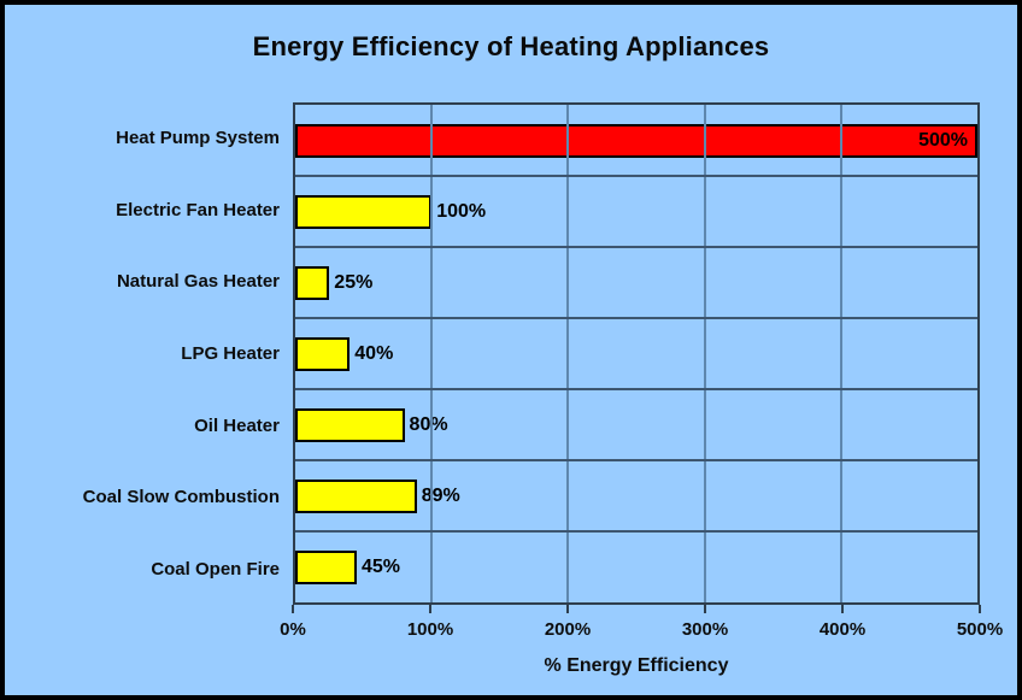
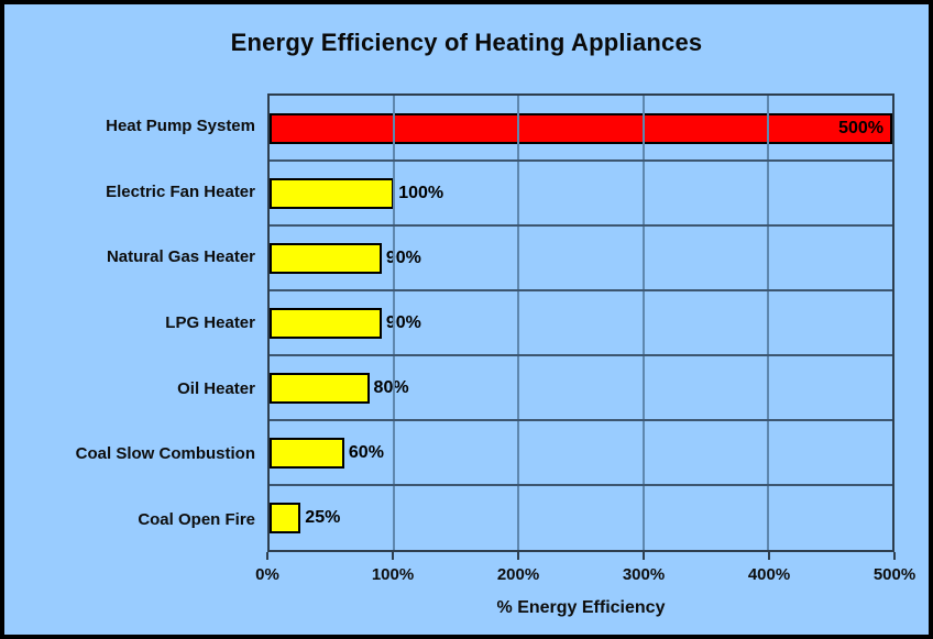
Natural Gas Heater: 25% -> 90%
LPG Heater: 40% -> 90%
Coal Slow Combustion: 89% -> 60%
Coal Open Fire: 45% -> 25%
